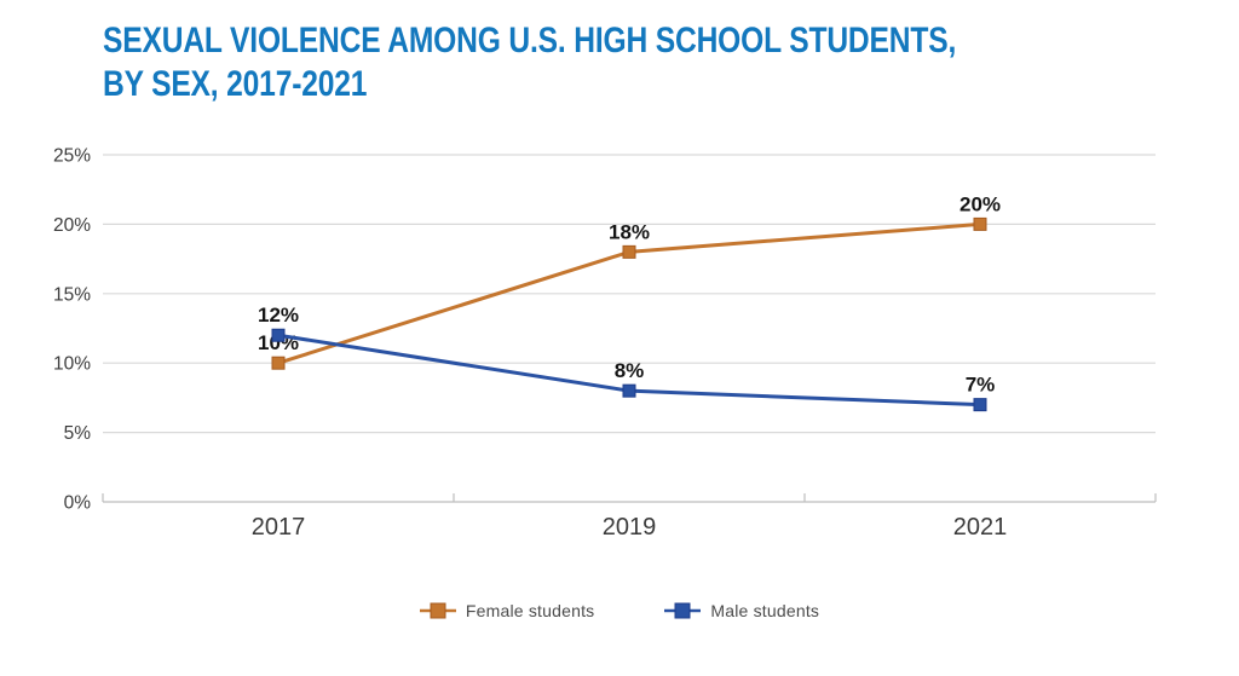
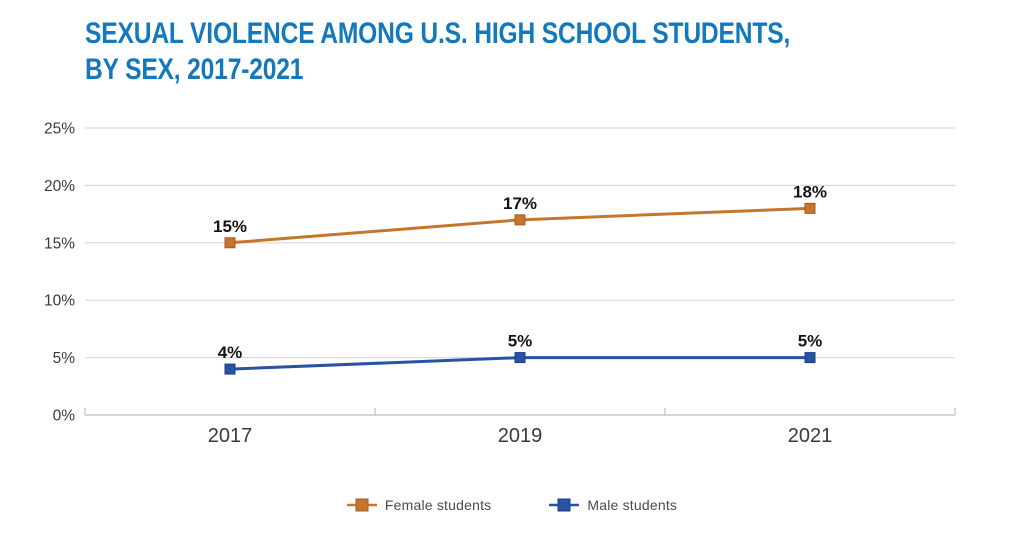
Female students/2017: 10% -> 15%
Male students/2017: 12% -> 4%
Female students/2019: 18% -> 17%
Male students/2019: 8% -> 5%
Female students/2021: 20% -> 18%
Male students/2021: 7% -> 5%
